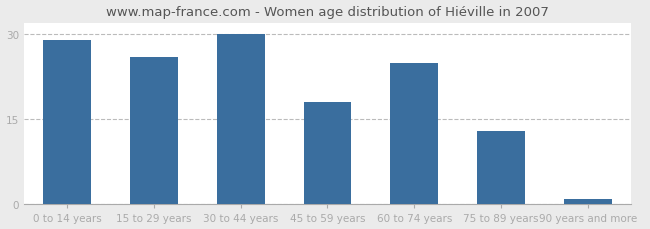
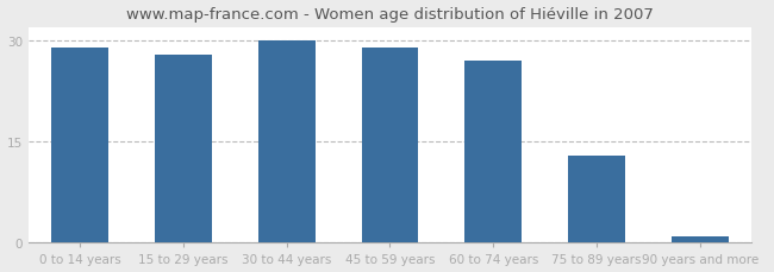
15 to 29 years: 26 -> 28
45 to 59 years: 18 -> 29
60 to 74 years: 25 -> 27
